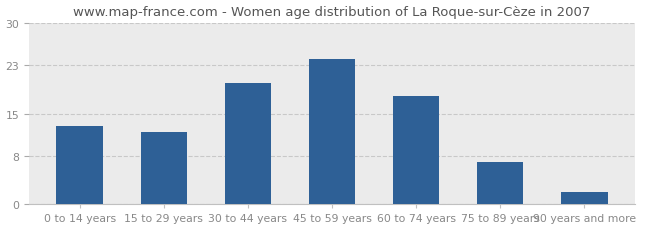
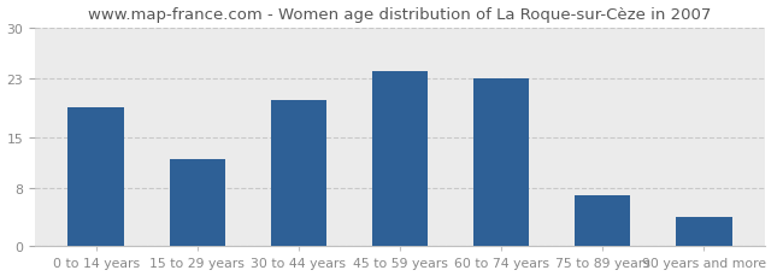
0 to 14 years: 13 -> 19
60 to 74 years: 18 -> 23
90 years and more: 2 -> 4
